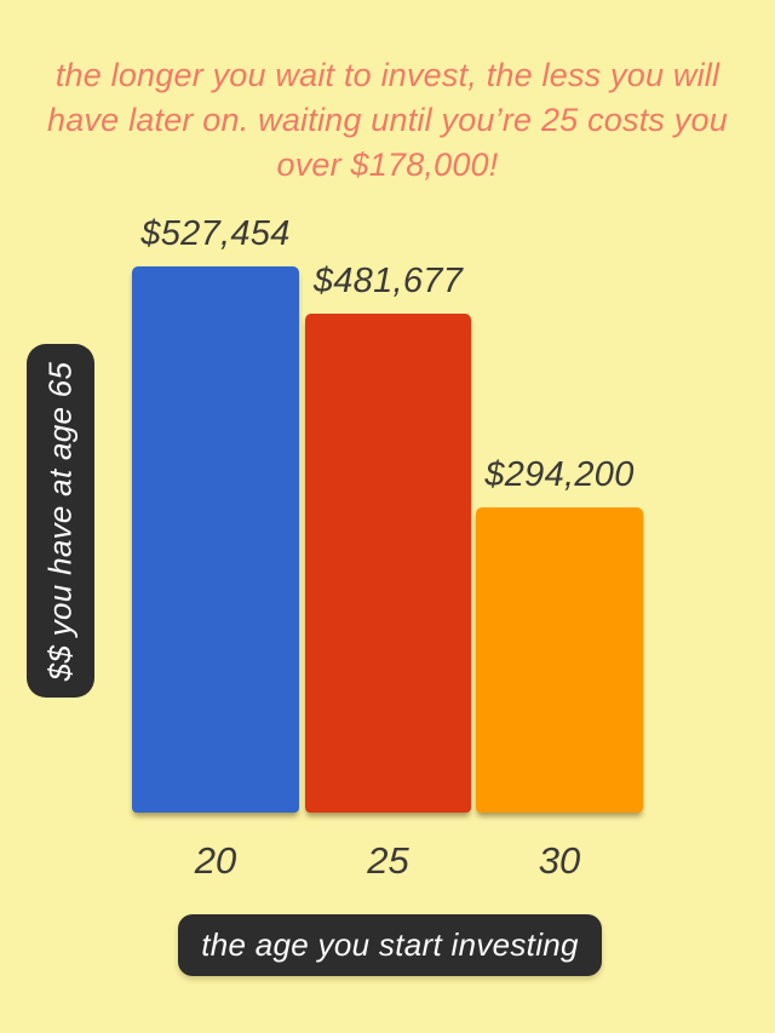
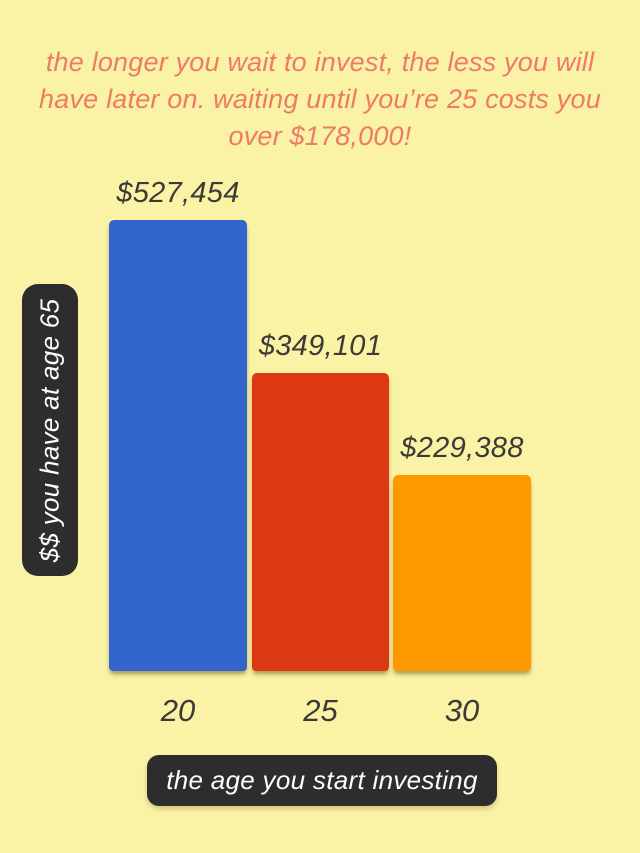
25: $481,677 -> $349,101
30: $294,200 -> $229,388
